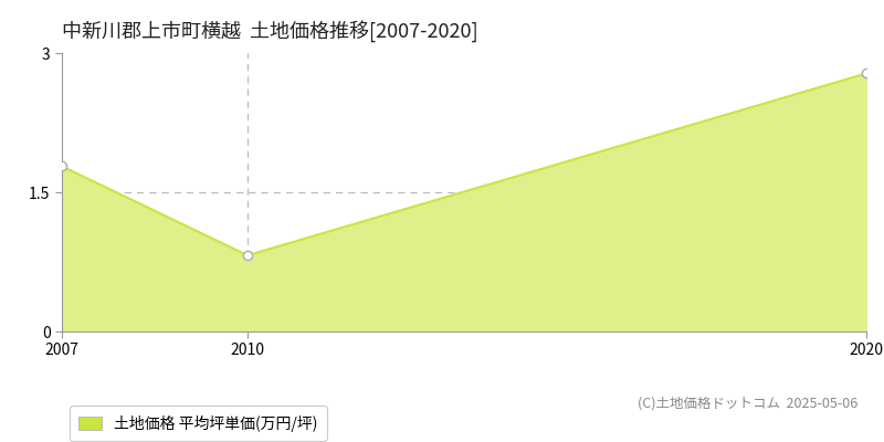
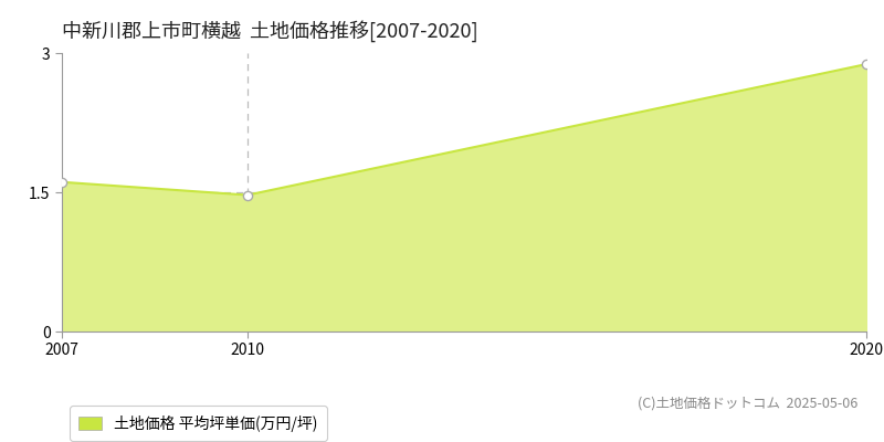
2007: 1.78 -> 1.61
2010: 0.82 -> 1.47
2020: 2.78 -> 2.88
